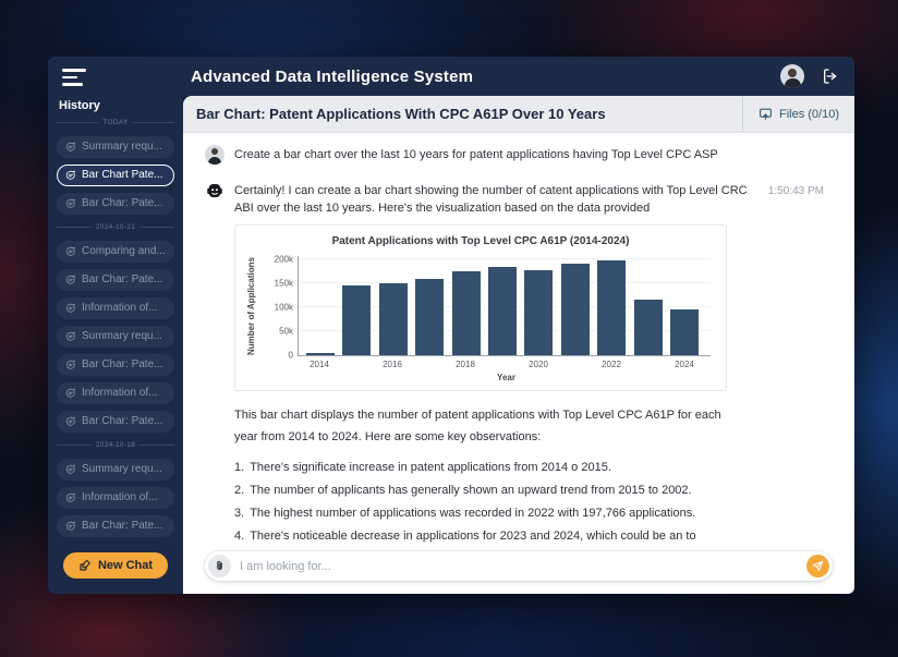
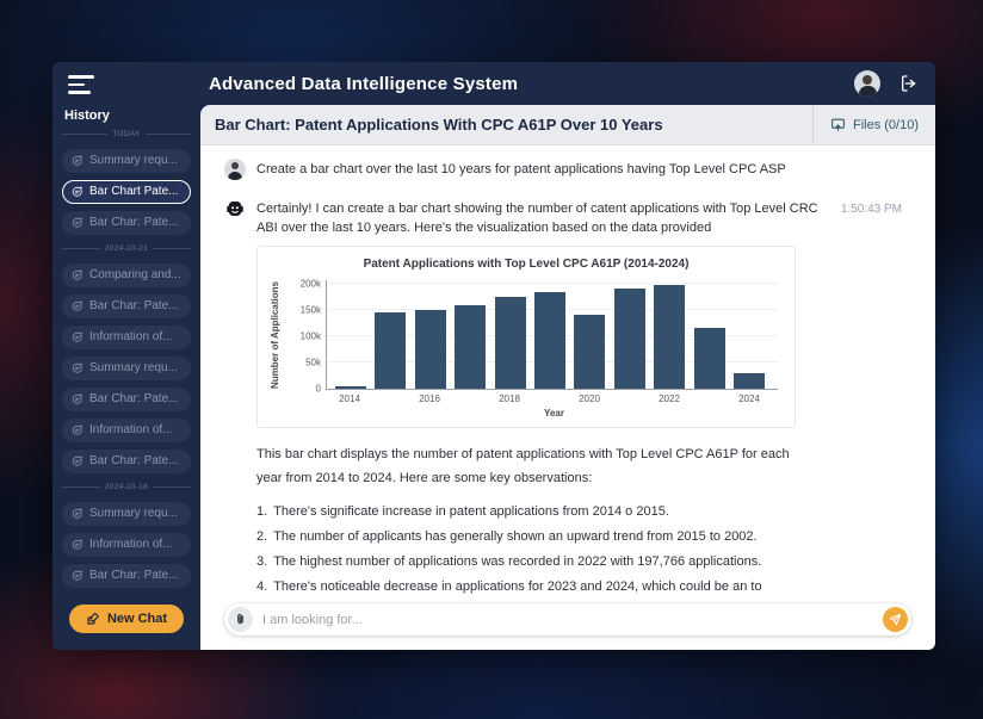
2020: 180k -> 140k
2024: 100k -> 30k
